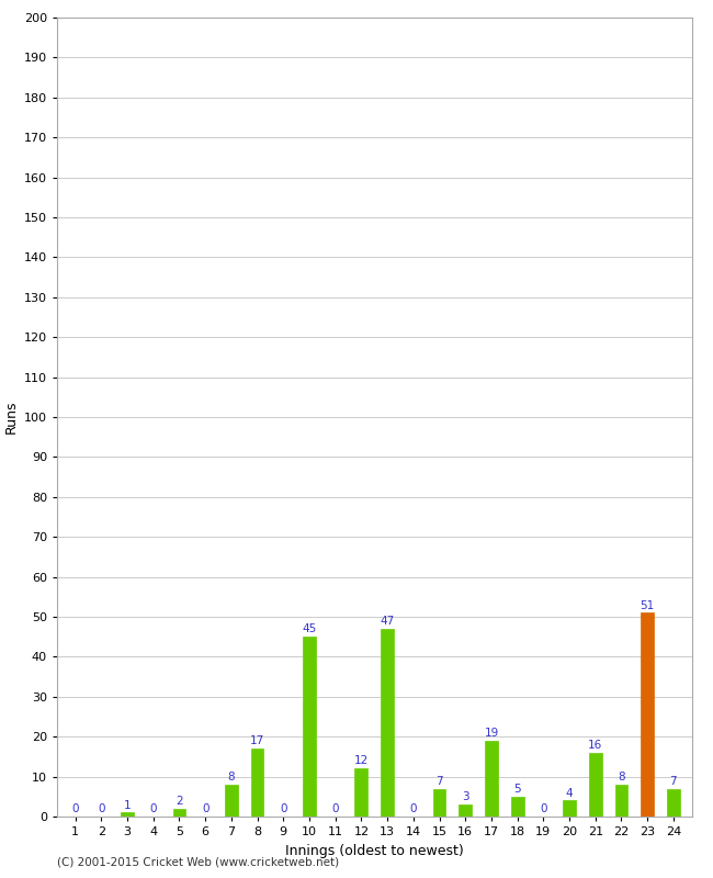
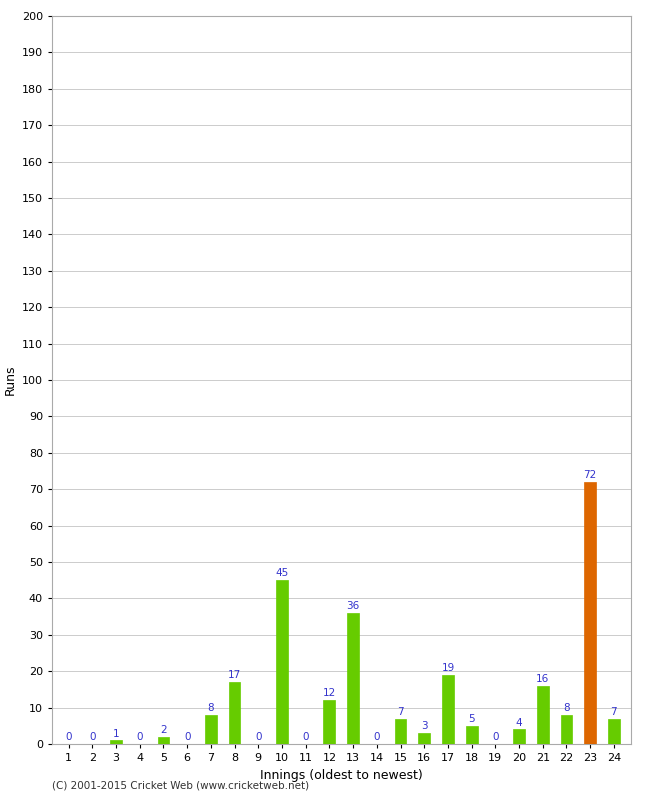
13: 47 -> 36
23: 51 -> 72
